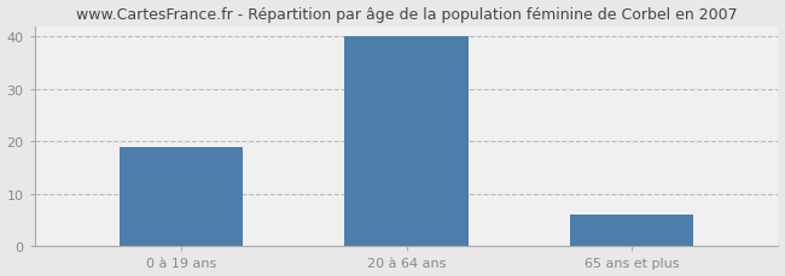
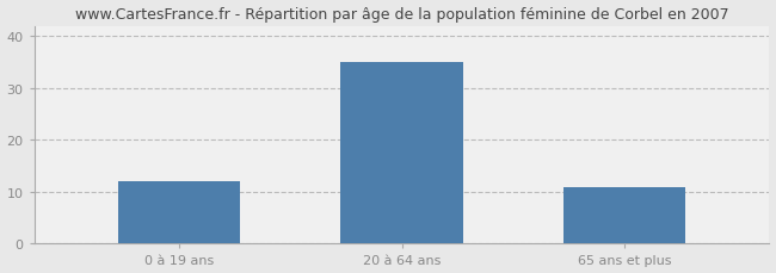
0 à 19 ans: 19 -> 12
20 à 64 ans: 40 -> 35
65 ans et plus: 6 -> 11
